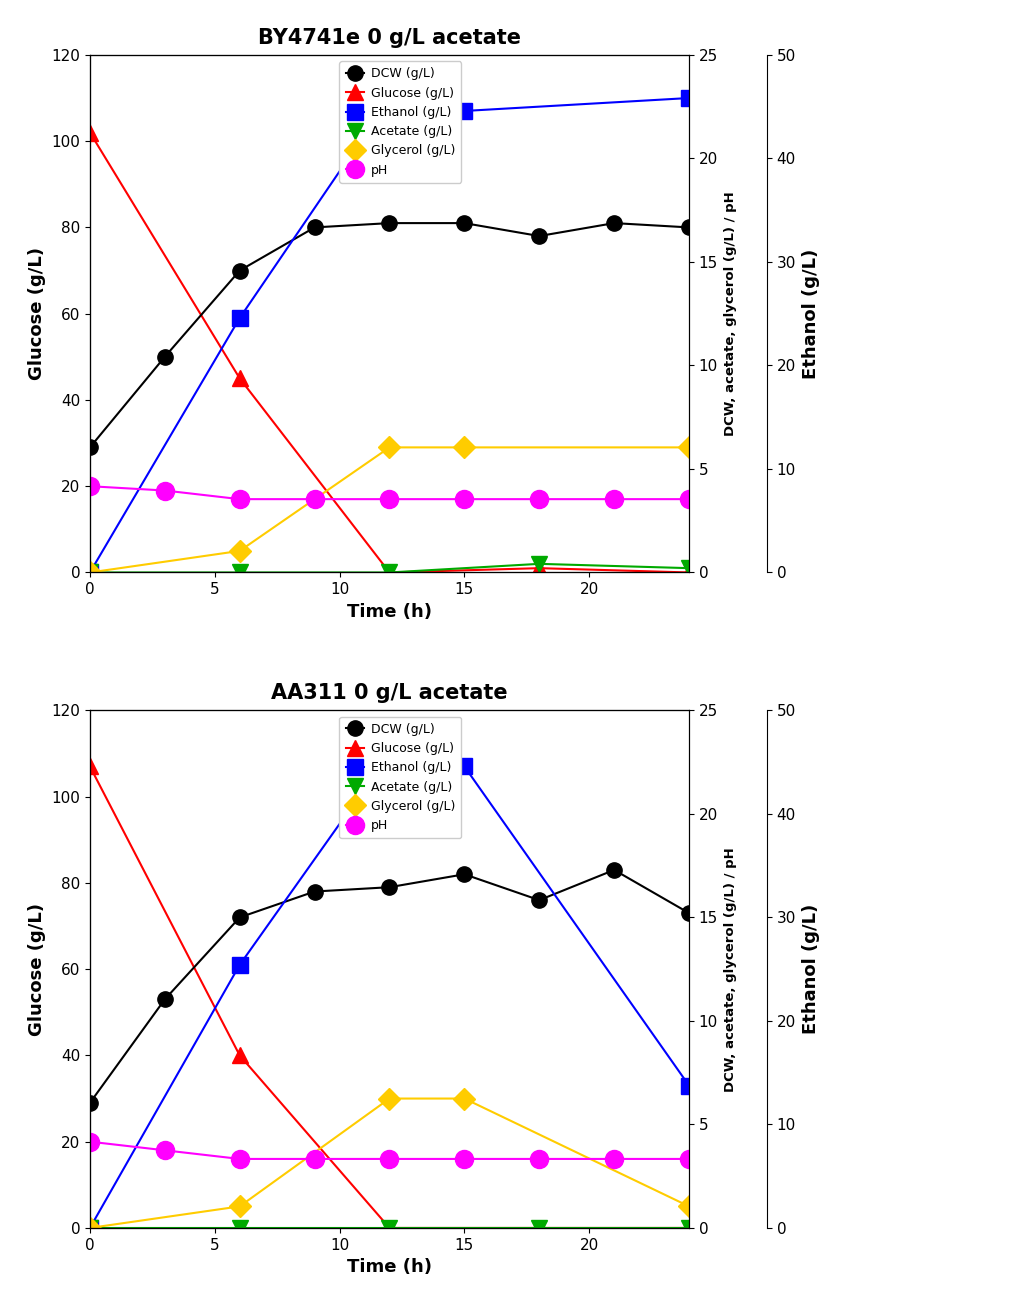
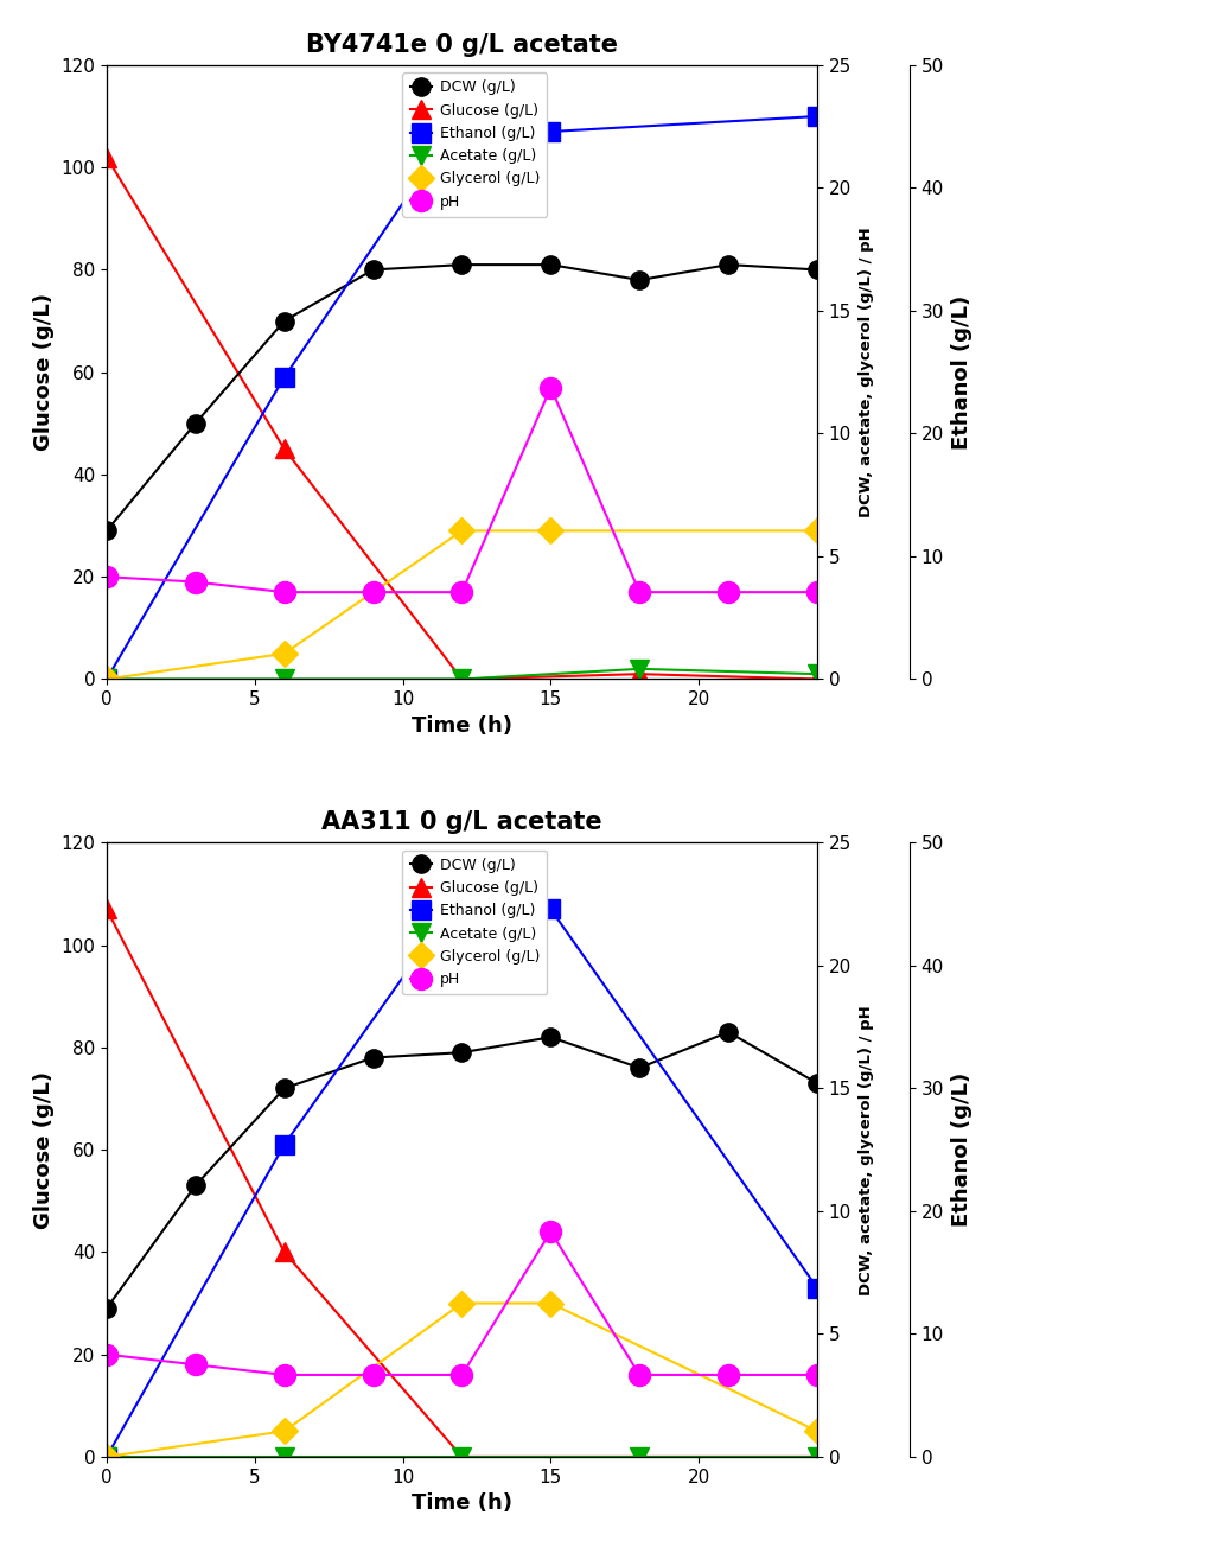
BY4741e 0 g/L acetate/pH/15: 17 -> 57
AA311 0 g/L acetate/pH/15: 16 -> 44
